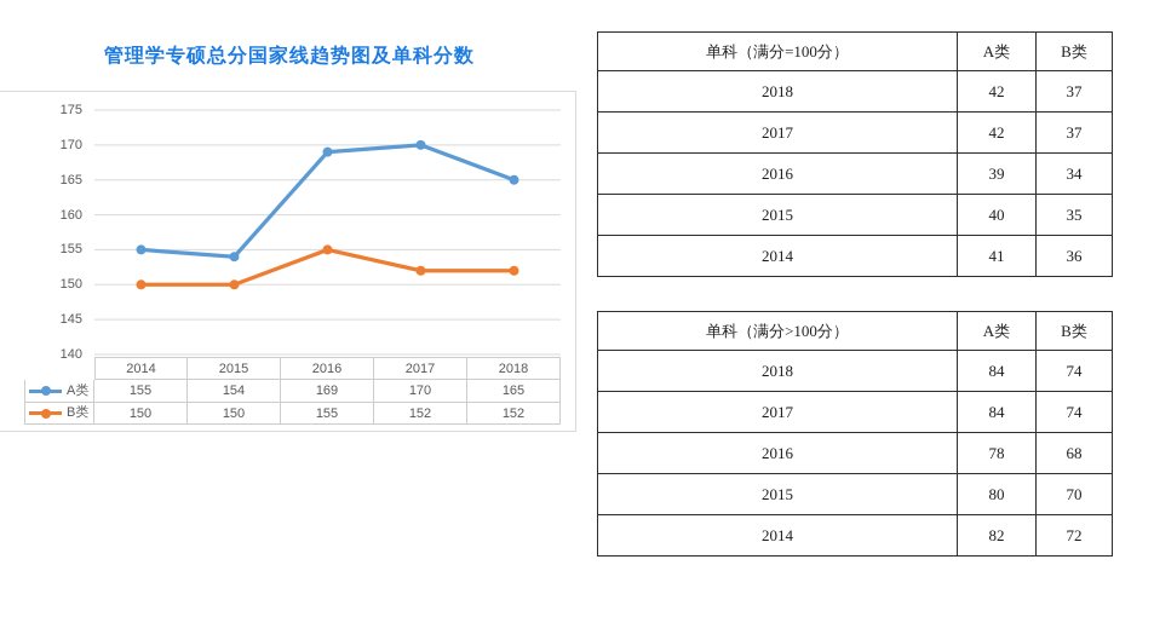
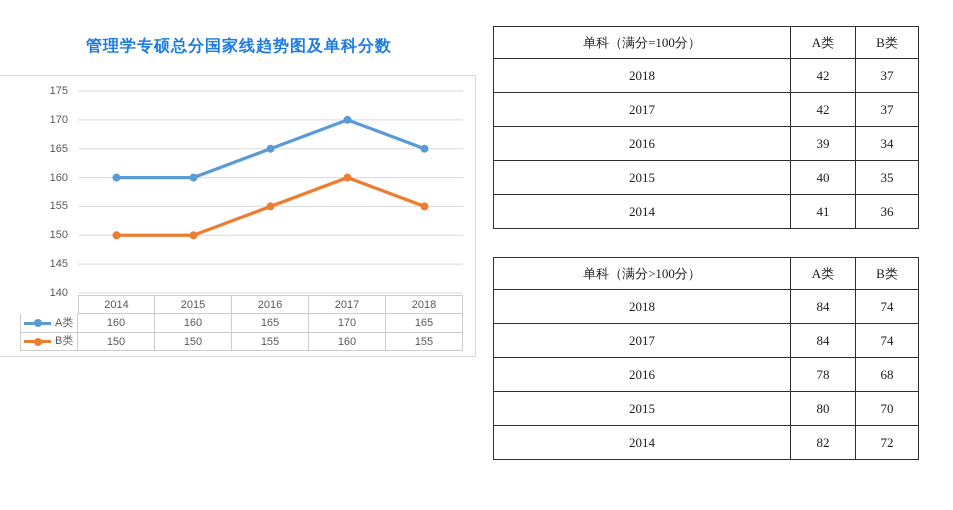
A类/2014: 155 -> 160
A类/2015: 154 -> 160
A类/2016: 169 -> 165
B类/2017: 152 -> 160
B类/2018: 152 -> 155
